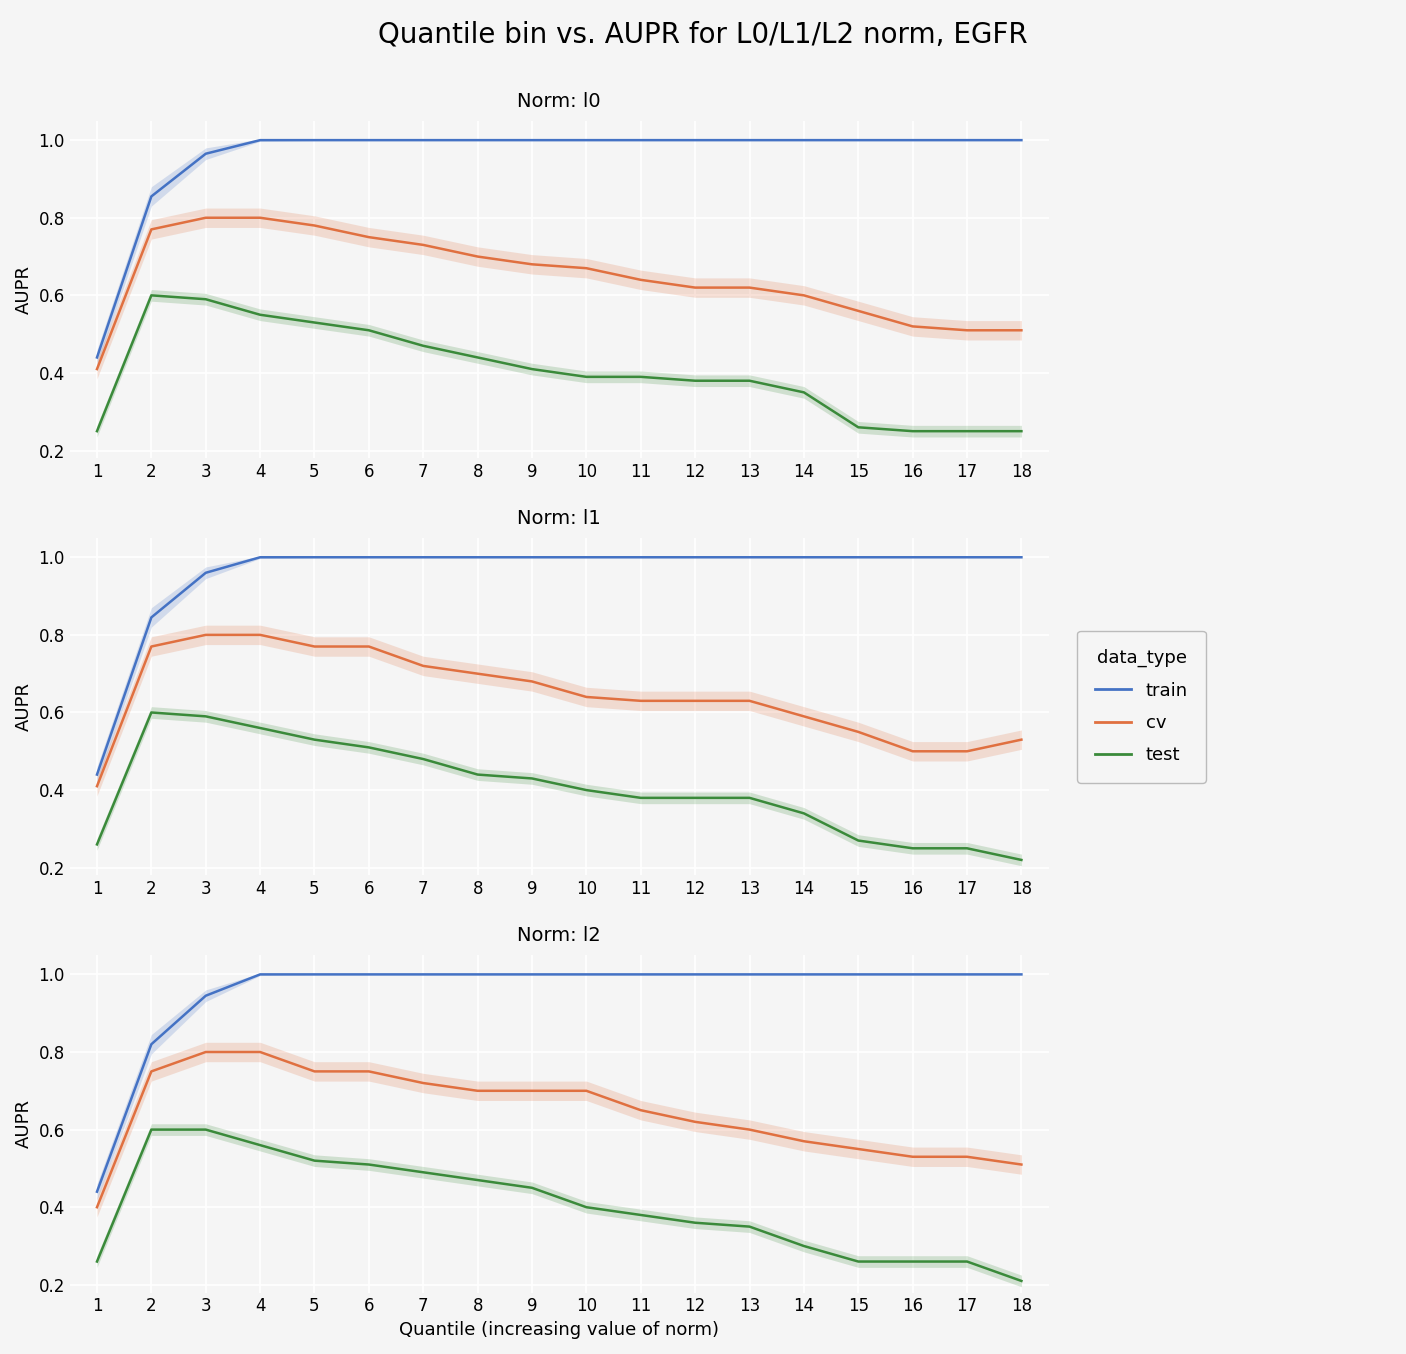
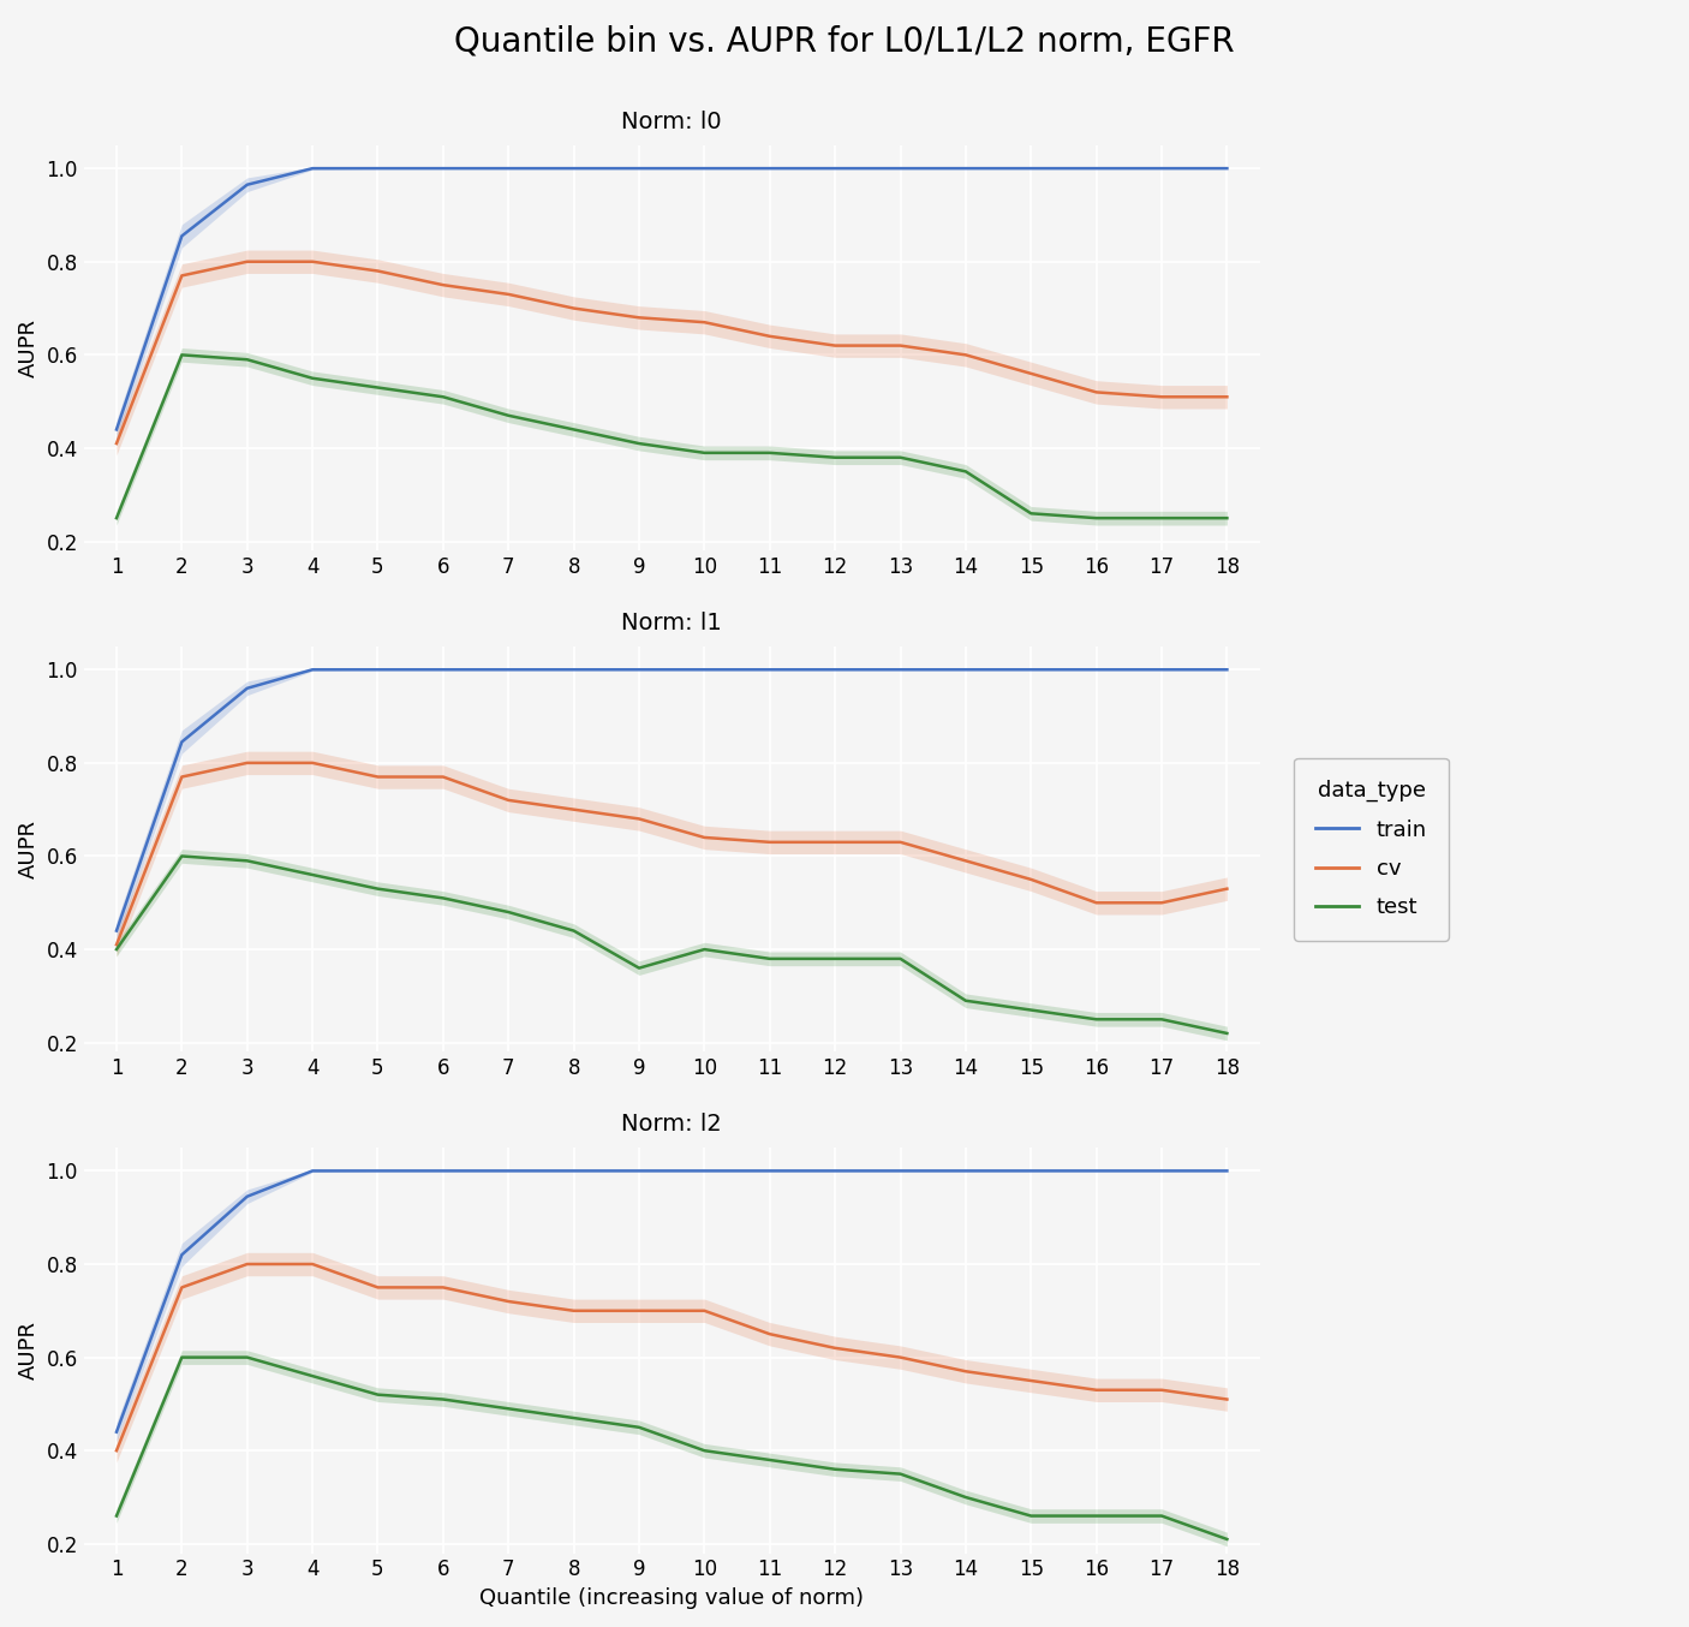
Norm: l1/test/1: 0.26 -> 0.40
Norm: l1/test/9: 0.43 -> 0.36
Norm: l1/test/14: 0.34 -> 0.29
